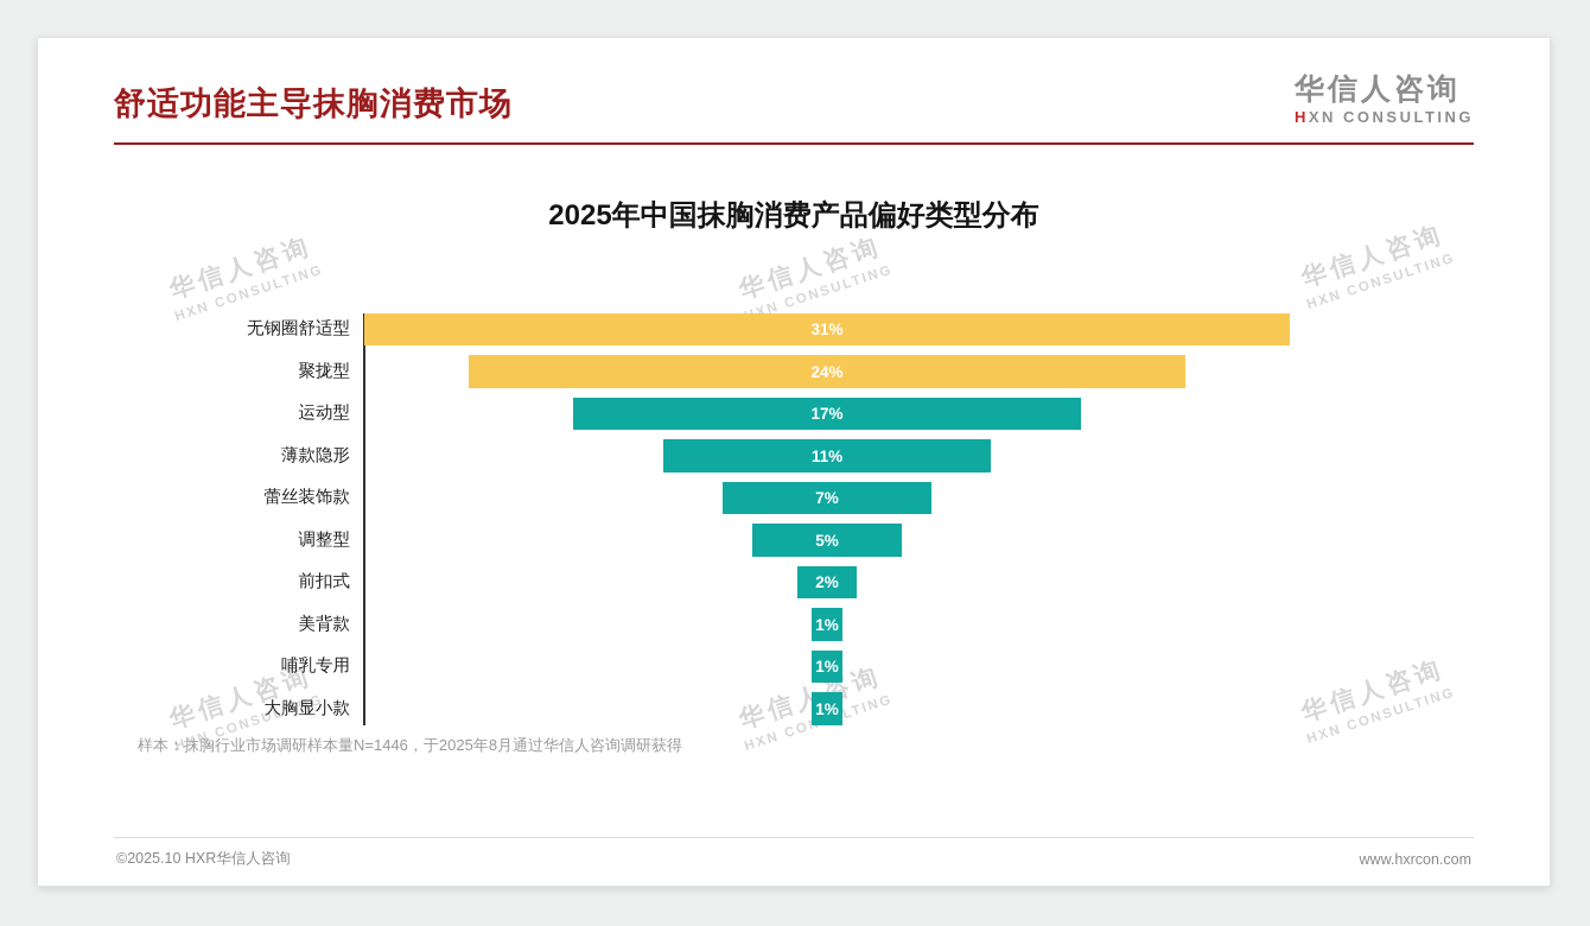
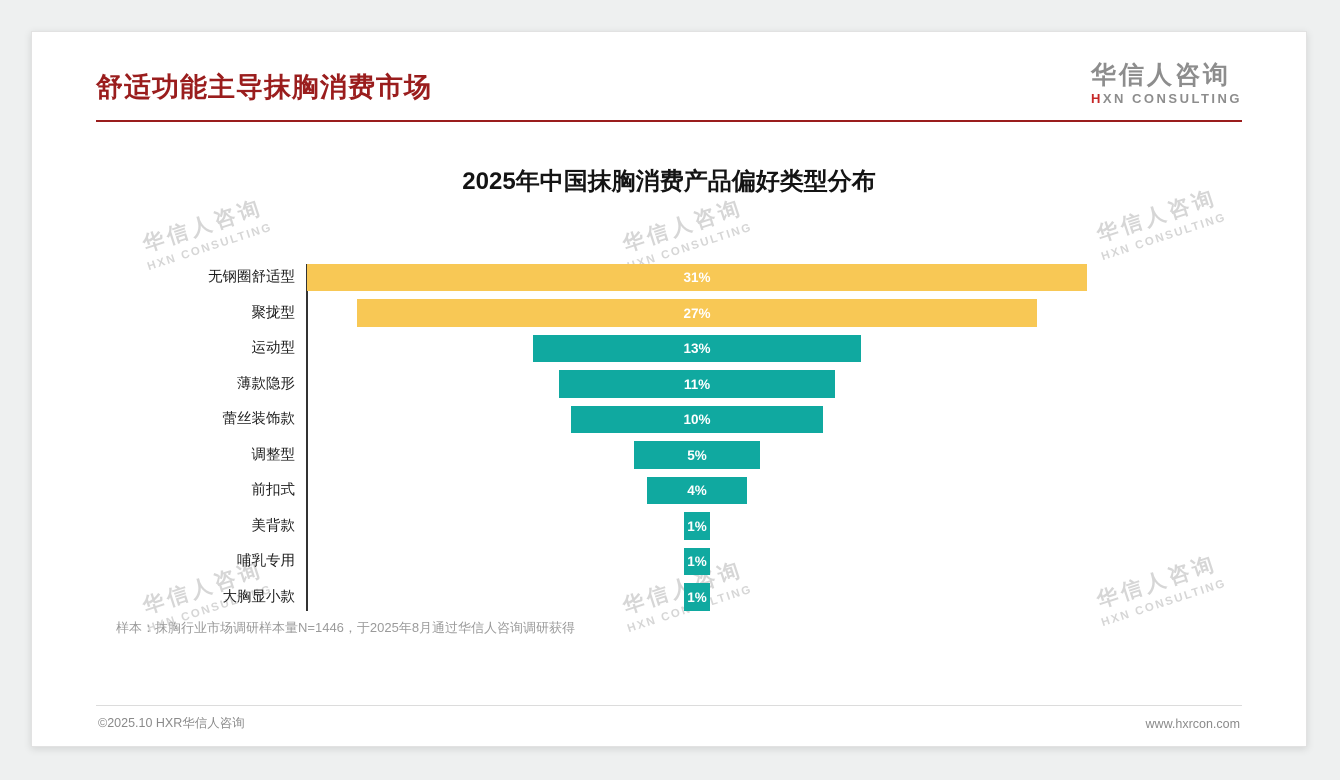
聚拢型: 24% -> 27%
运动型: 17% -> 13%
蕾丝装饰款: 7% -> 10%
前扣式: 2% -> 4%
